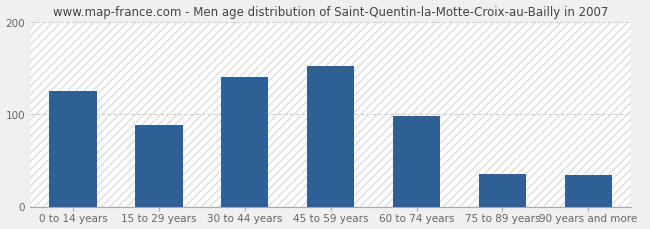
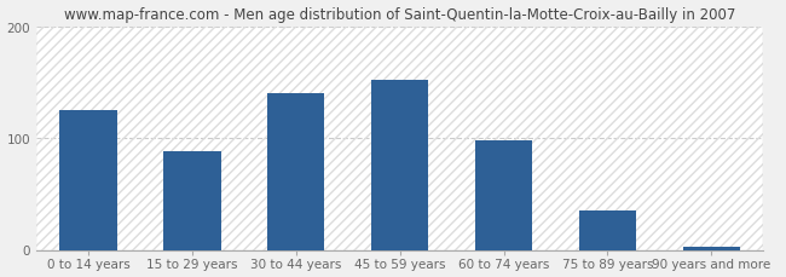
90 years and more: 34 -> 3
